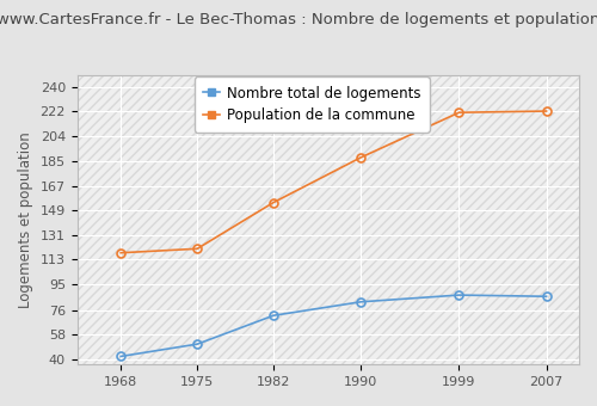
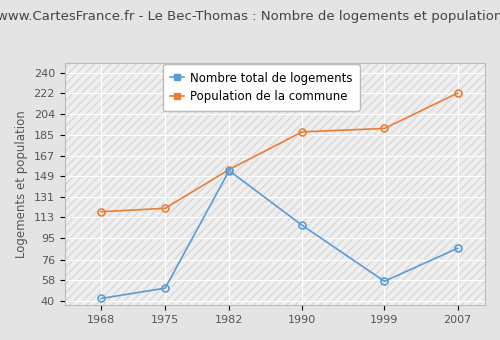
Nombre total de logements/1982: 72 -> 154
Nombre total de logements/1990: 82 -> 106
Nombre total de logements/1999: 87 -> 57
Population de la commune/1999: 221 -> 191
